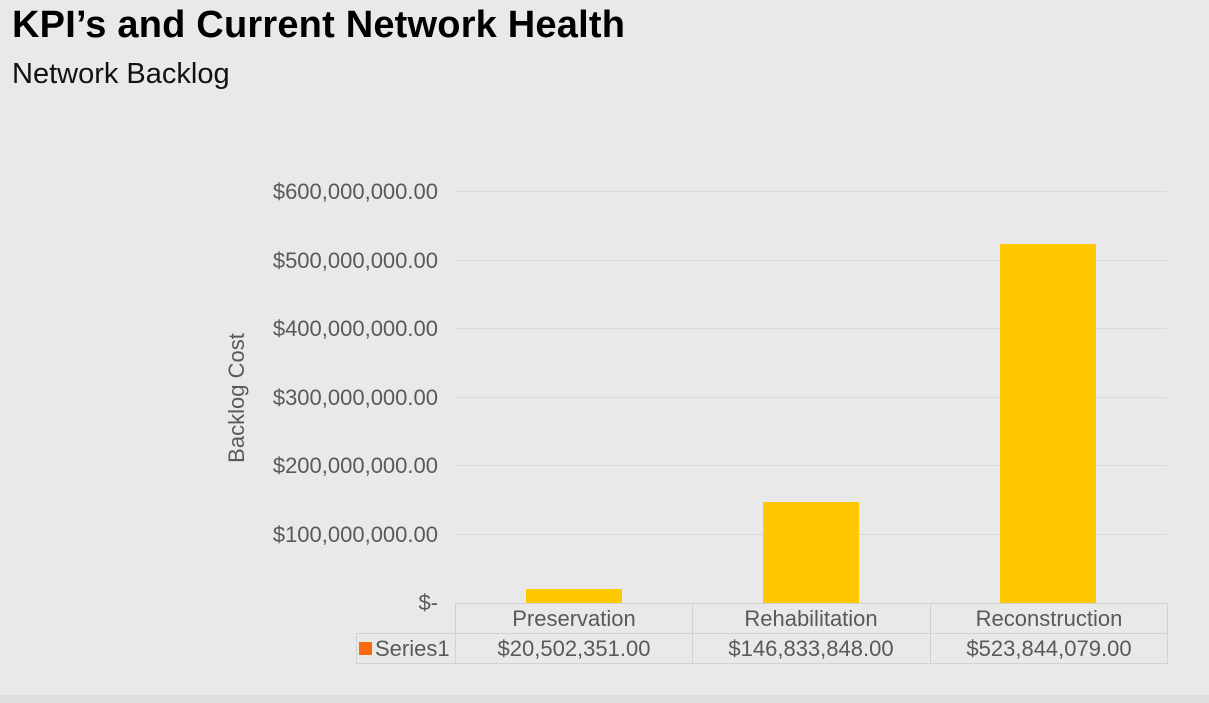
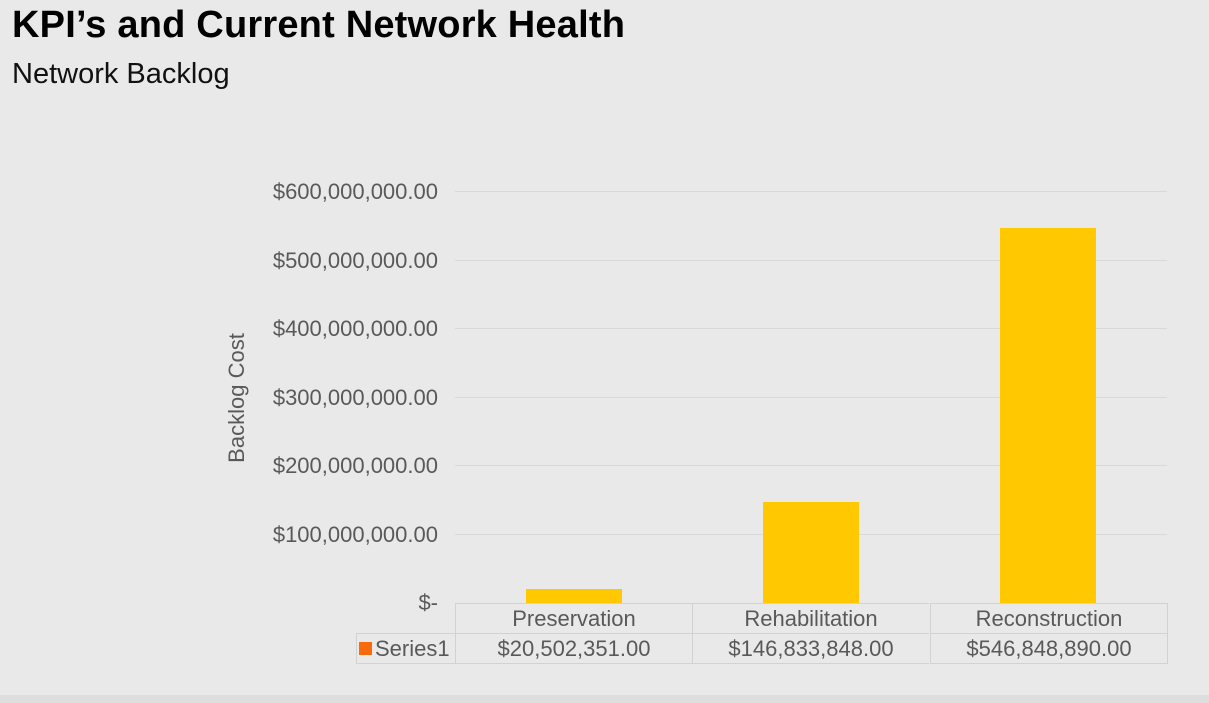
Reconstruction: $523,844,079.00 -> $546,848,890.00
